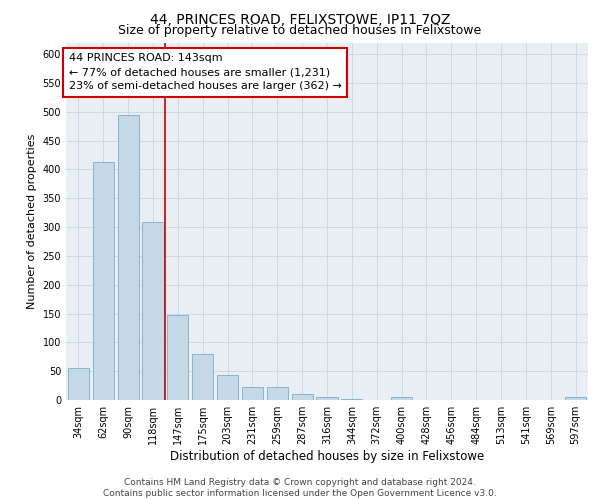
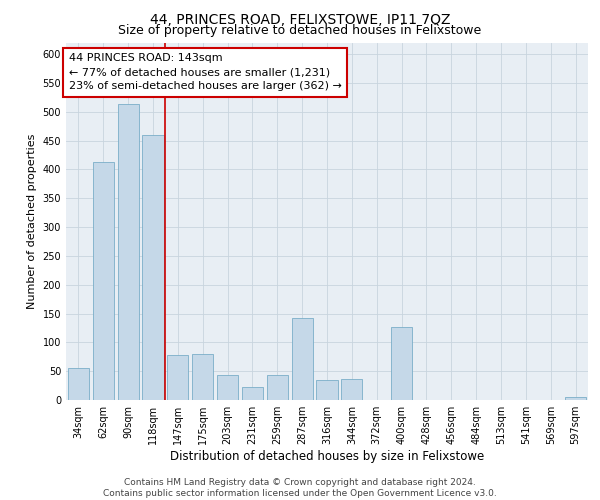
90sqm: 494 -> 514
118sqm: 308 -> 460
147sqm: 148 -> 78
259sqm: 22 -> 44
287sqm: 10 -> 142
316sqm: 6 -> 34
344sqm: 1 -> 36
400sqm: 5 -> 126
